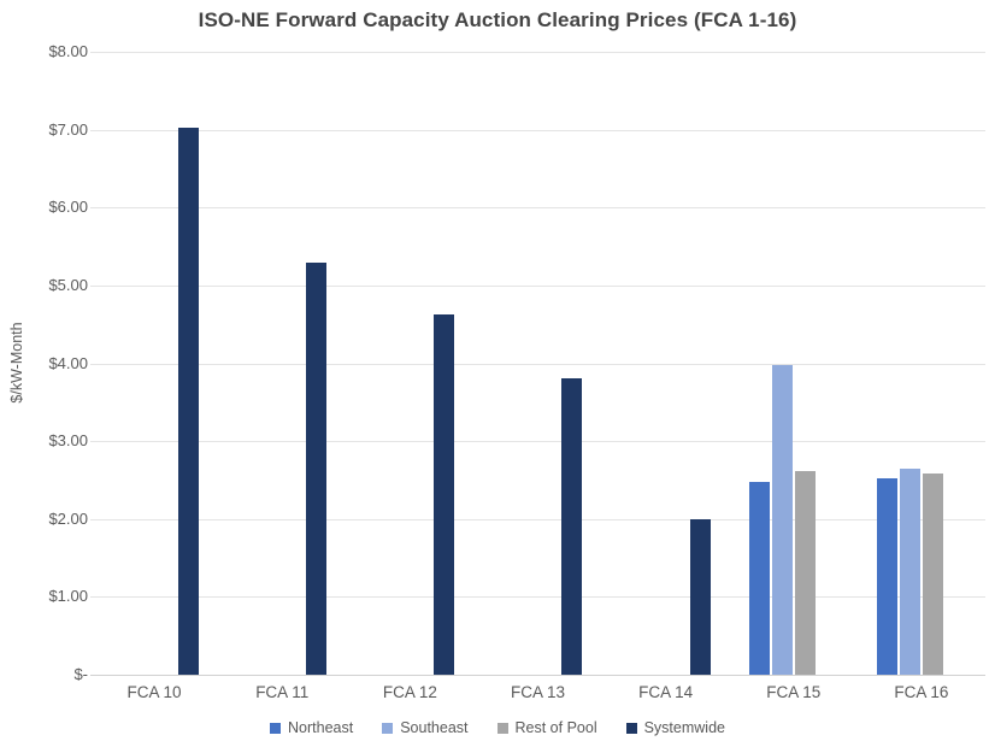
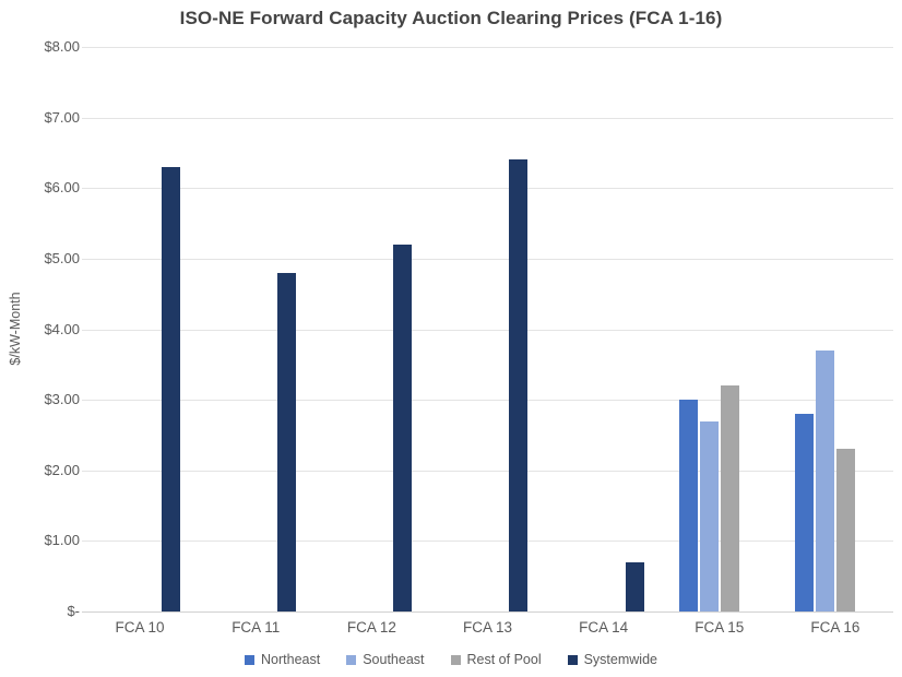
Systemwide/FCA 10: $7.0 -> $6.3
Systemwide/FCA 11: $5.3 -> $4.8
Systemwide/FCA 12: $4.6 -> $5.2
Systemwide/FCA 13: $3.8 -> $6.4
Systemwide/FCA 14: $2.0 -> $0.7
Northeast/FCA 15: $2.5 -> $3.0
Southeast/FCA 15: $4.0 -> $2.7
Rest of Pool/FCA 15: $2.6 -> $3.2
Northeast/FCA 16: $2.5 -> $2.8
Southeast/FCA 16: $2.6 -> $3.7
Rest of Pool/FCA 16: $2.6 -> $2.3
